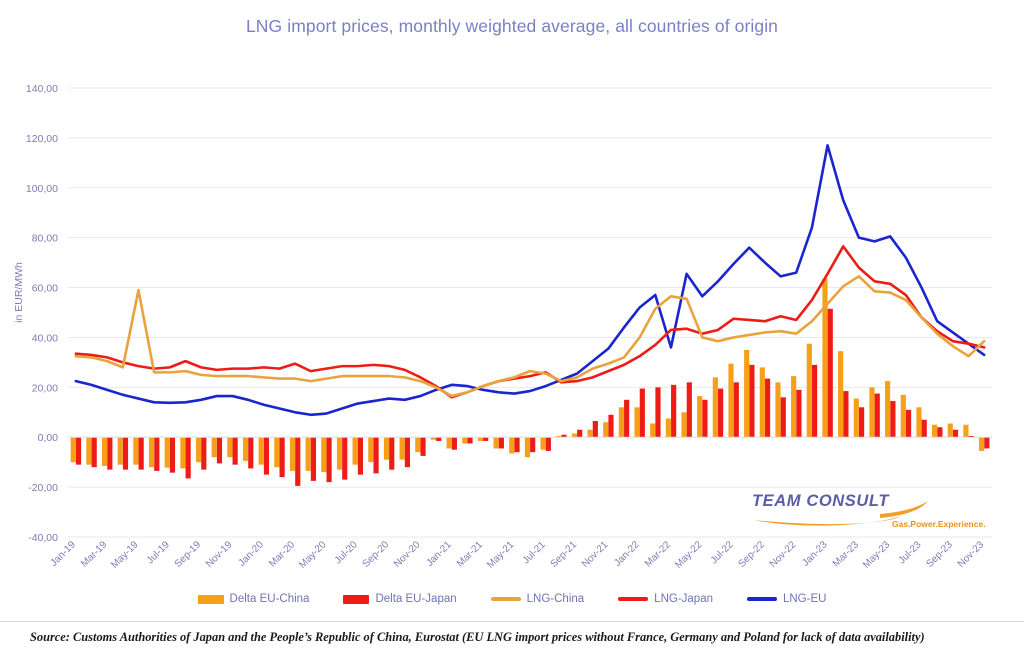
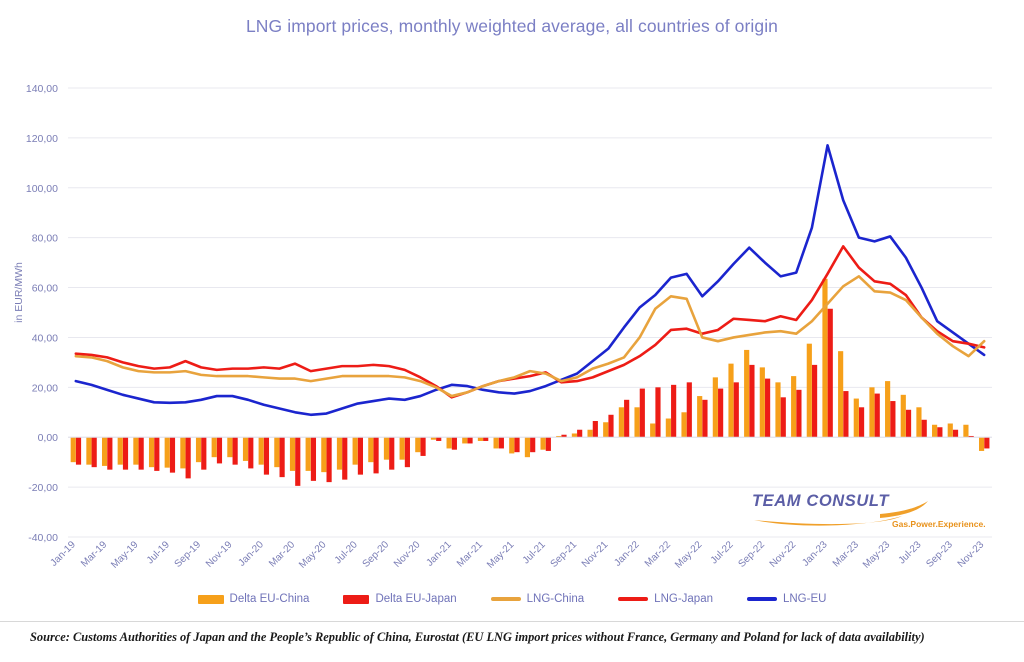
LNG-China/May-19: 59 -> 26
LNG-EU/Mar-22: 36 -> 64
